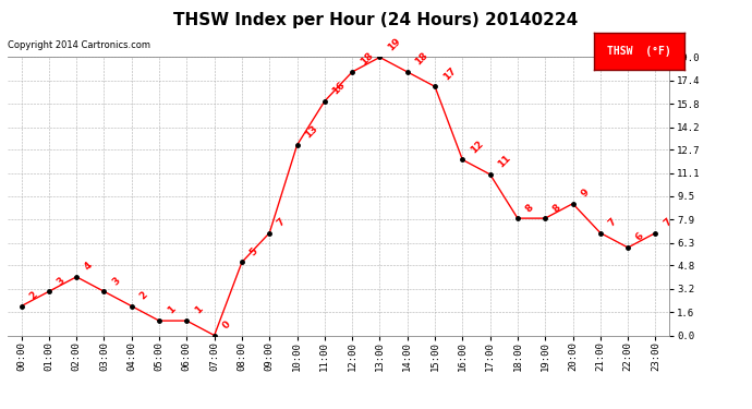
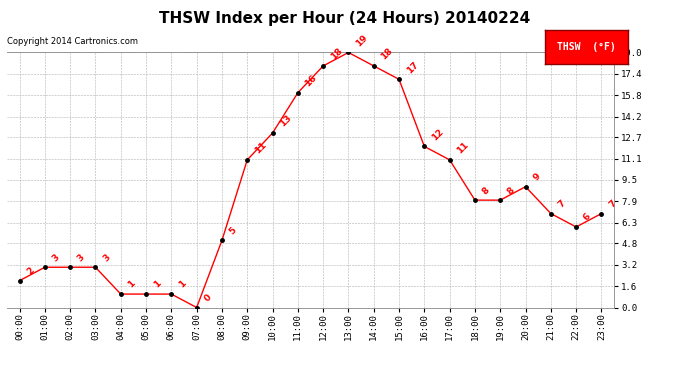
02:00: 4 -> 3
04:00: 2 -> 1
09:00: 7 -> 11
